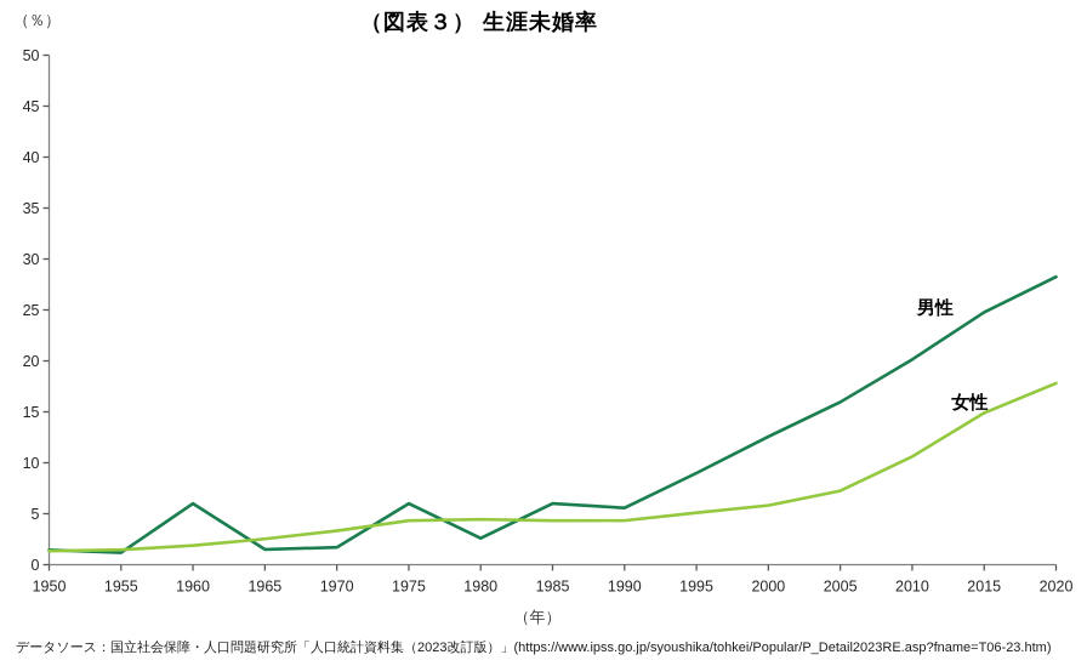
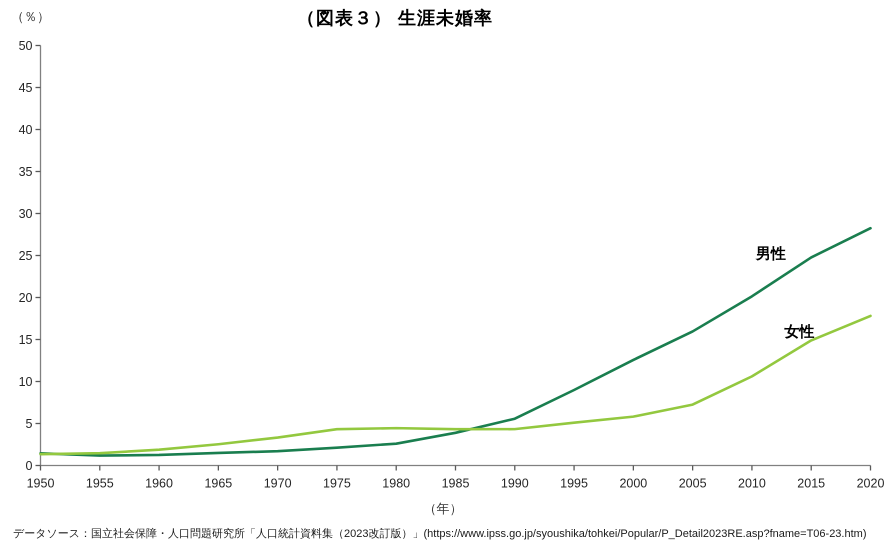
男性/1960: 6 -> 1
男性/1975: 6 -> 2
男性/1985: 6 -> 4
